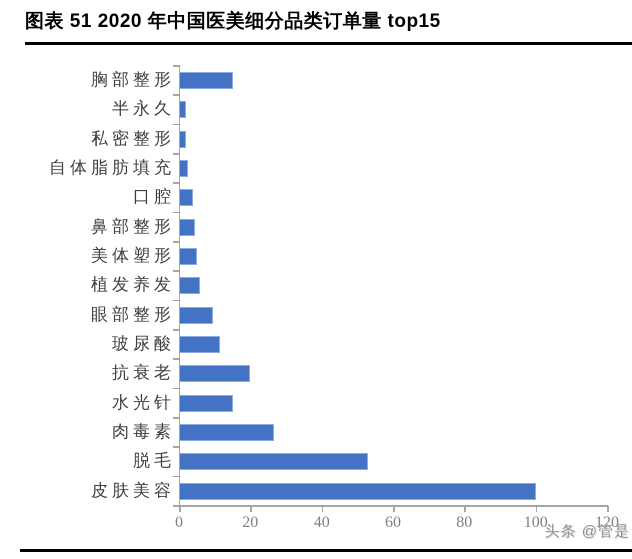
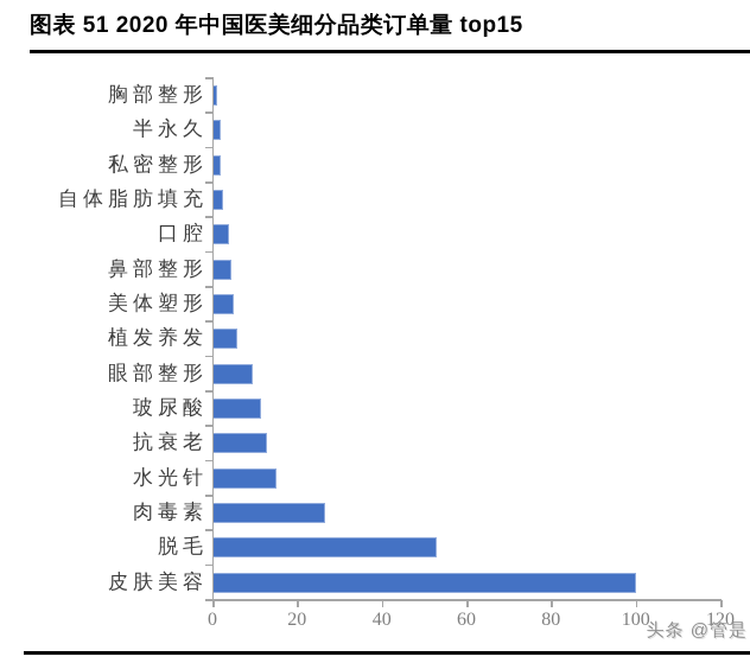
胸部整形: 15 -> 1
抗衰老: 20 -> 13
